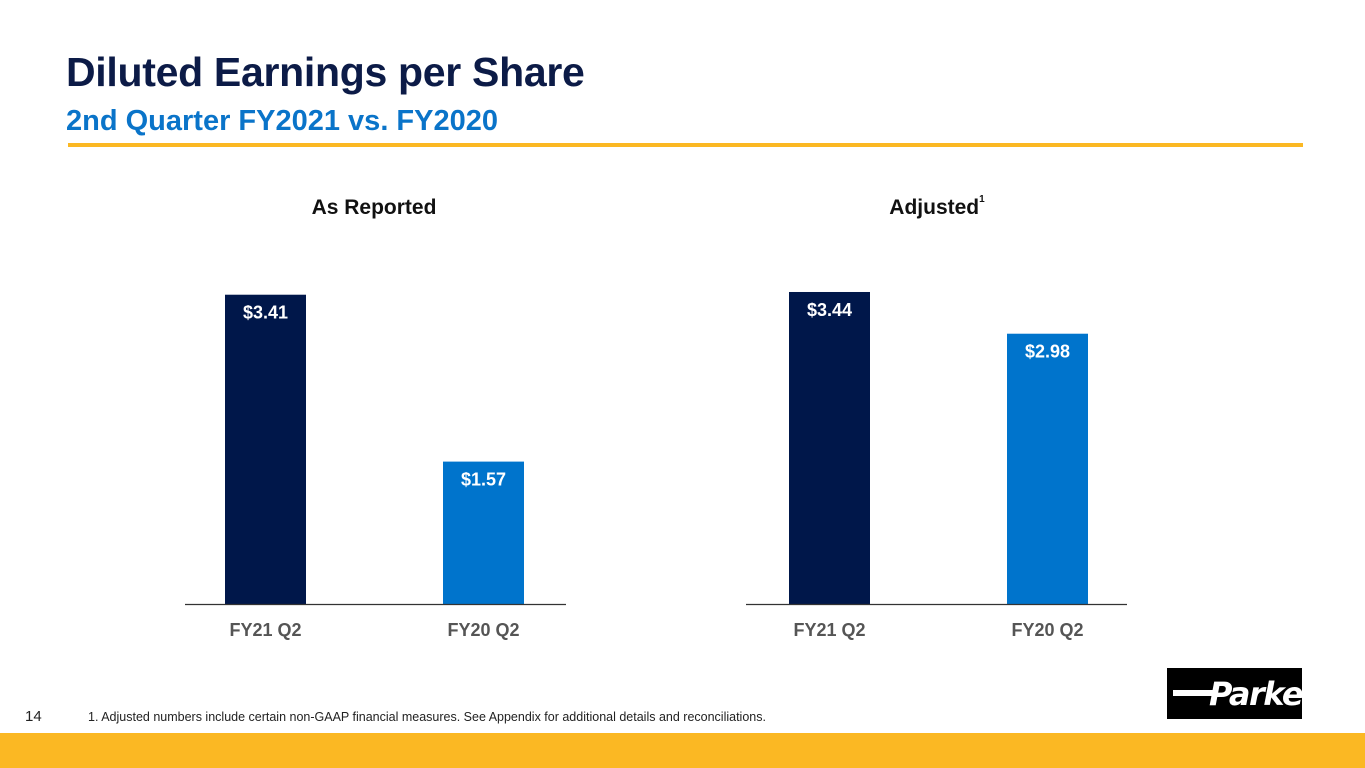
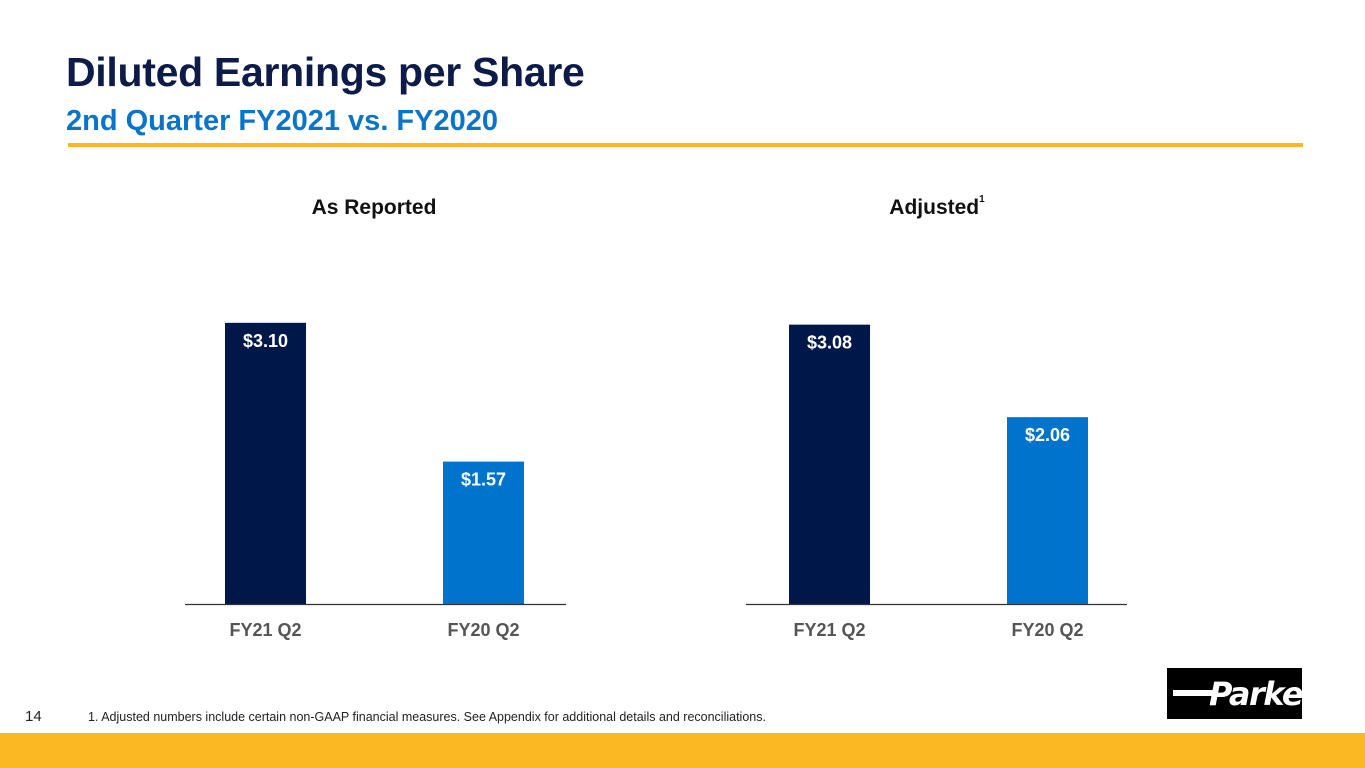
As Reported/FY21 Q2: $3.41 -> $3.10
Adjusted/FY21 Q2: $3.44 -> $3.08
Adjusted/FY20 Q2: $2.98 -> $2.06
